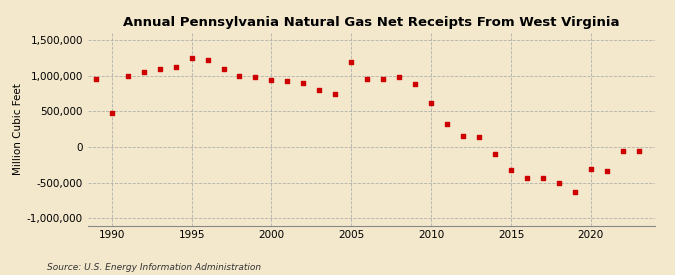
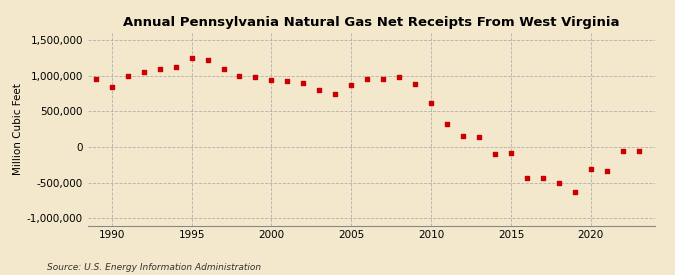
1990: 480,000 -> 840,000
2005: 1,200,000 -> 870,000
2015: -320,000 -> -90,000
